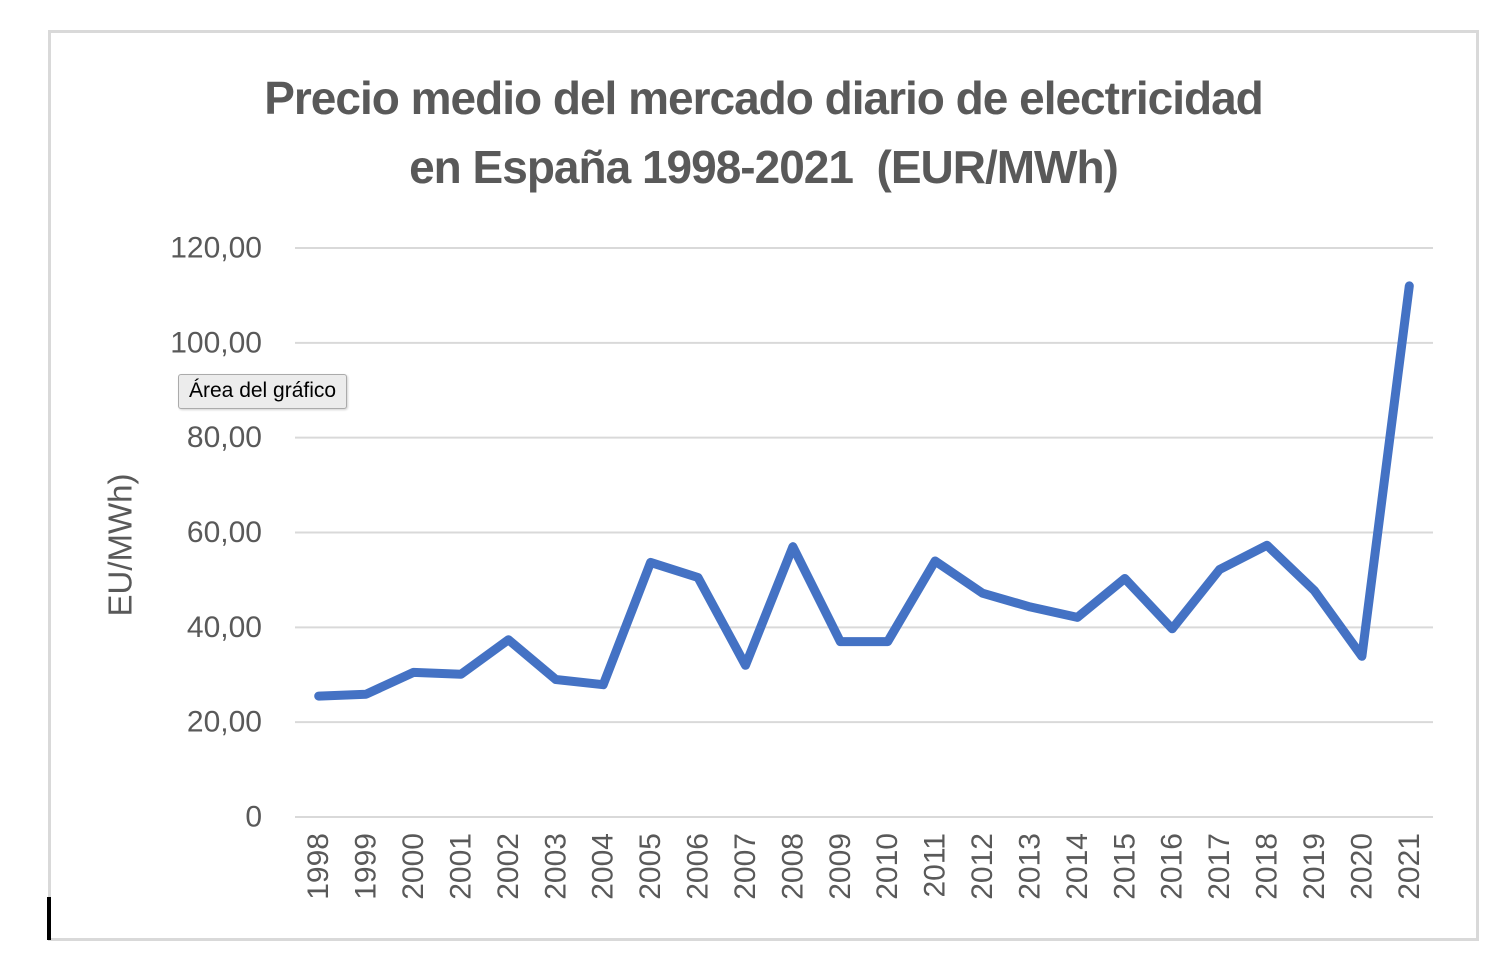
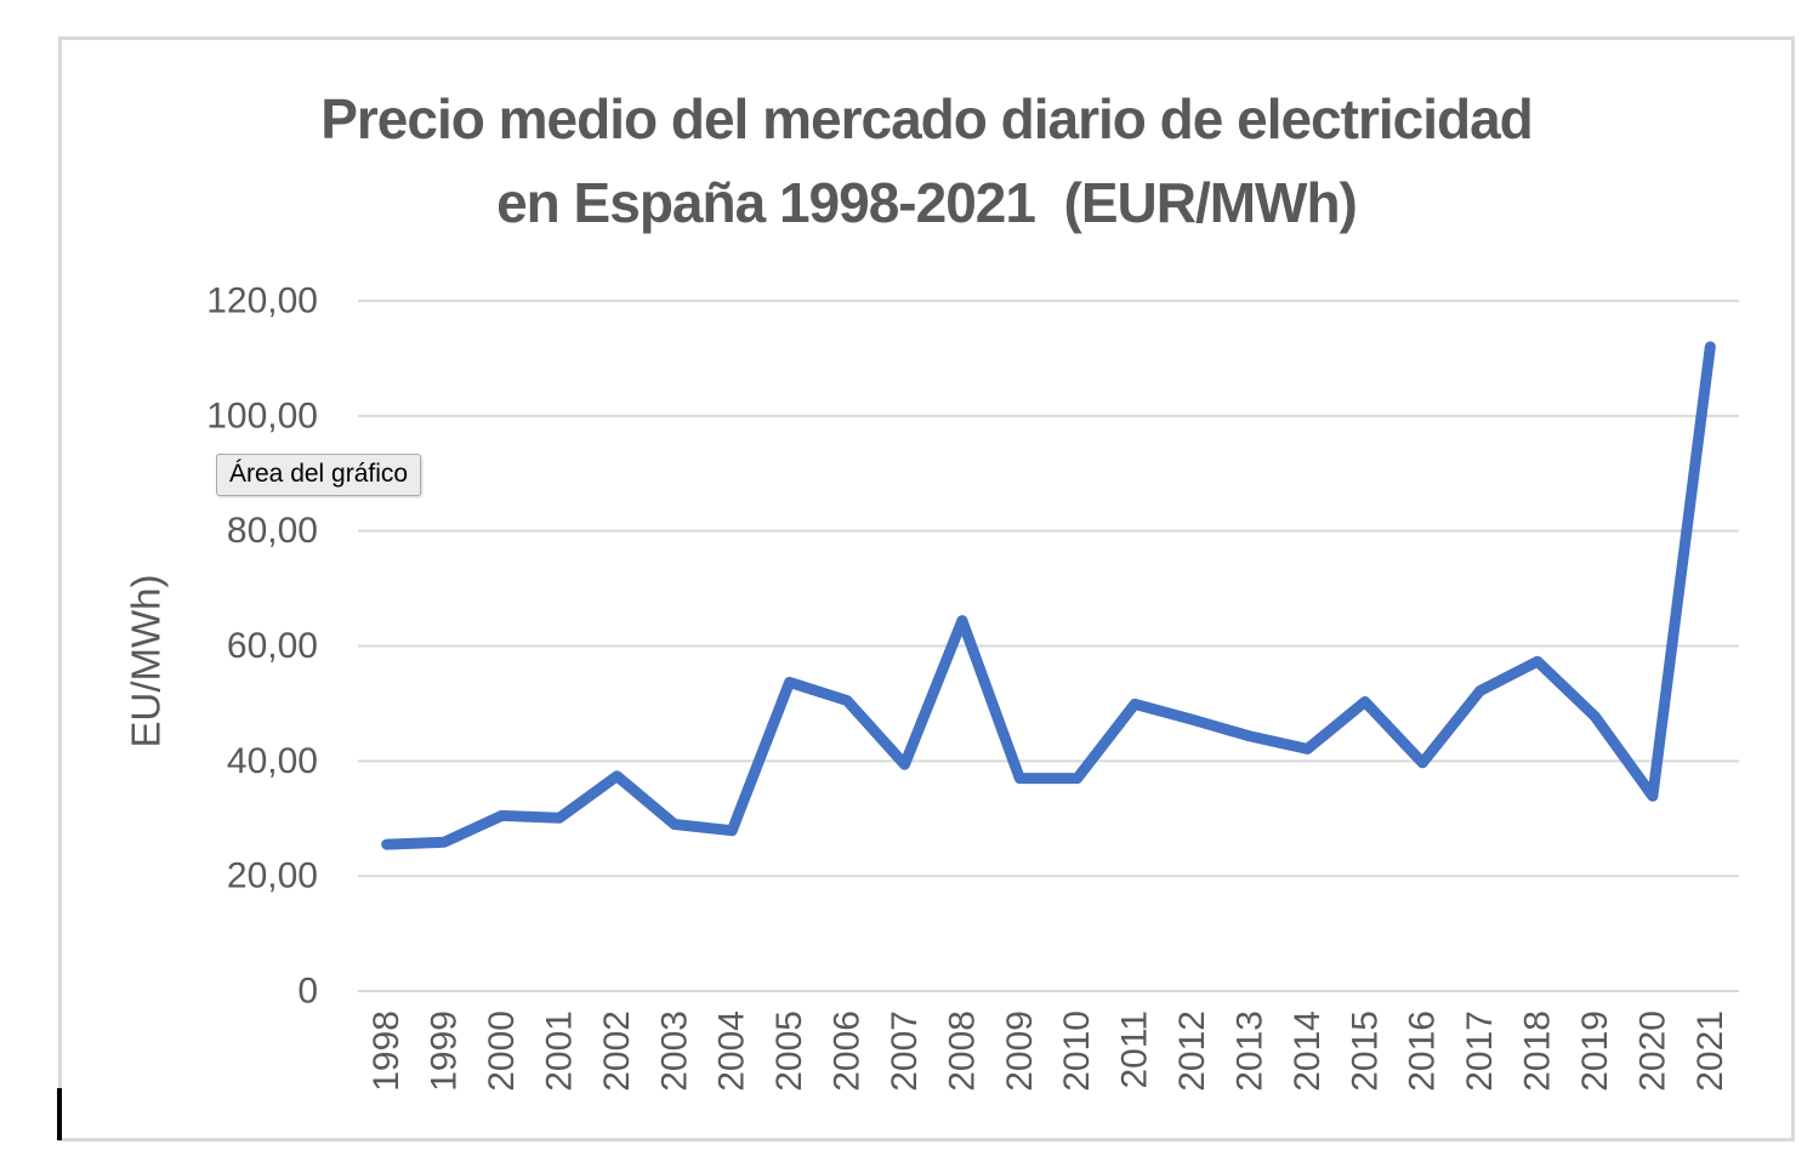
2007: 32 -> 39
2008: 57 -> 64
2011: 54 -> 50
